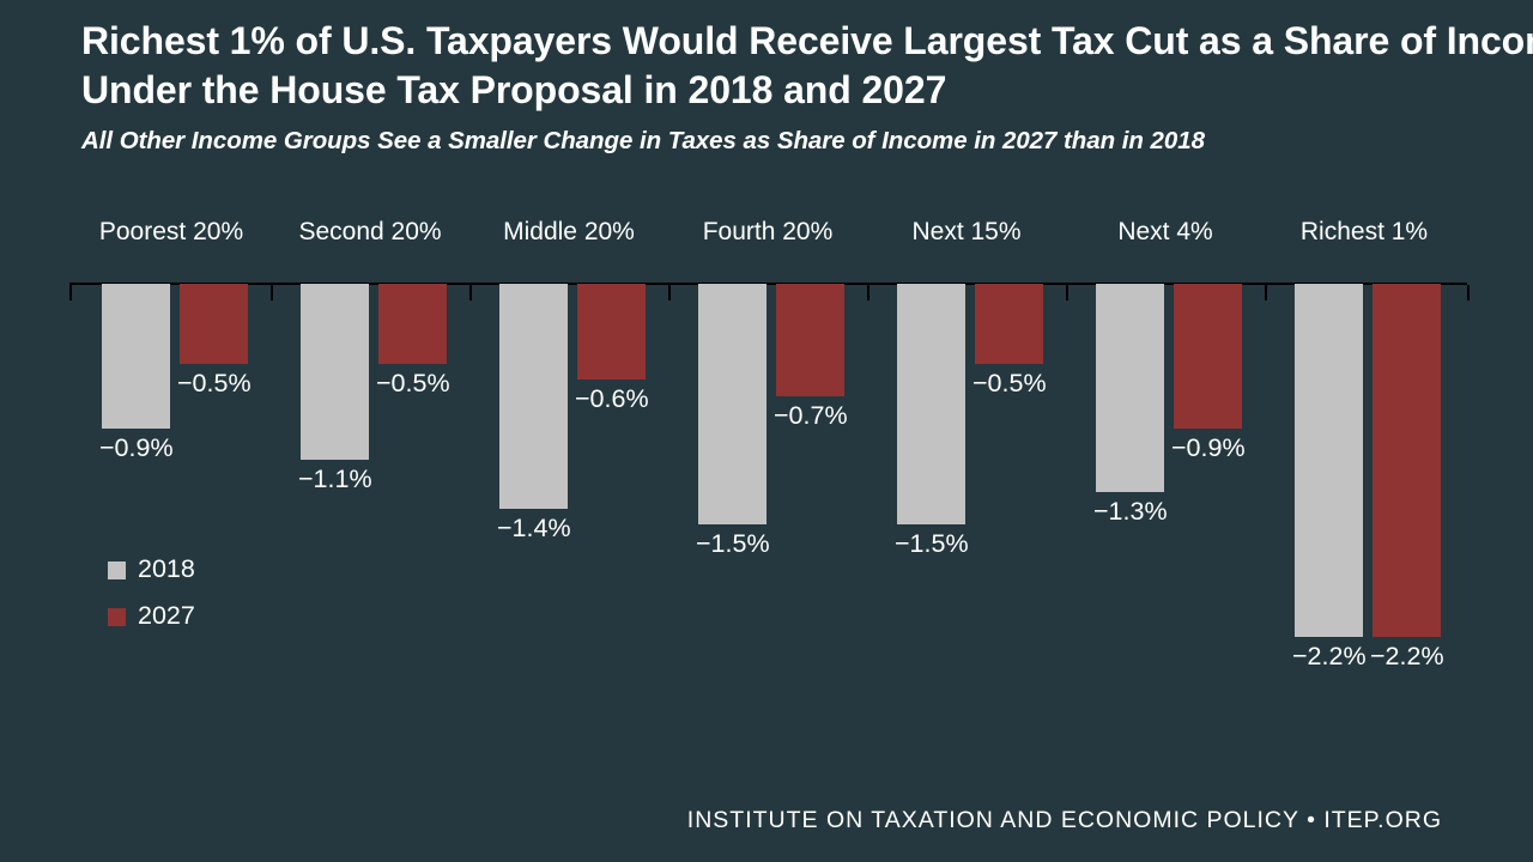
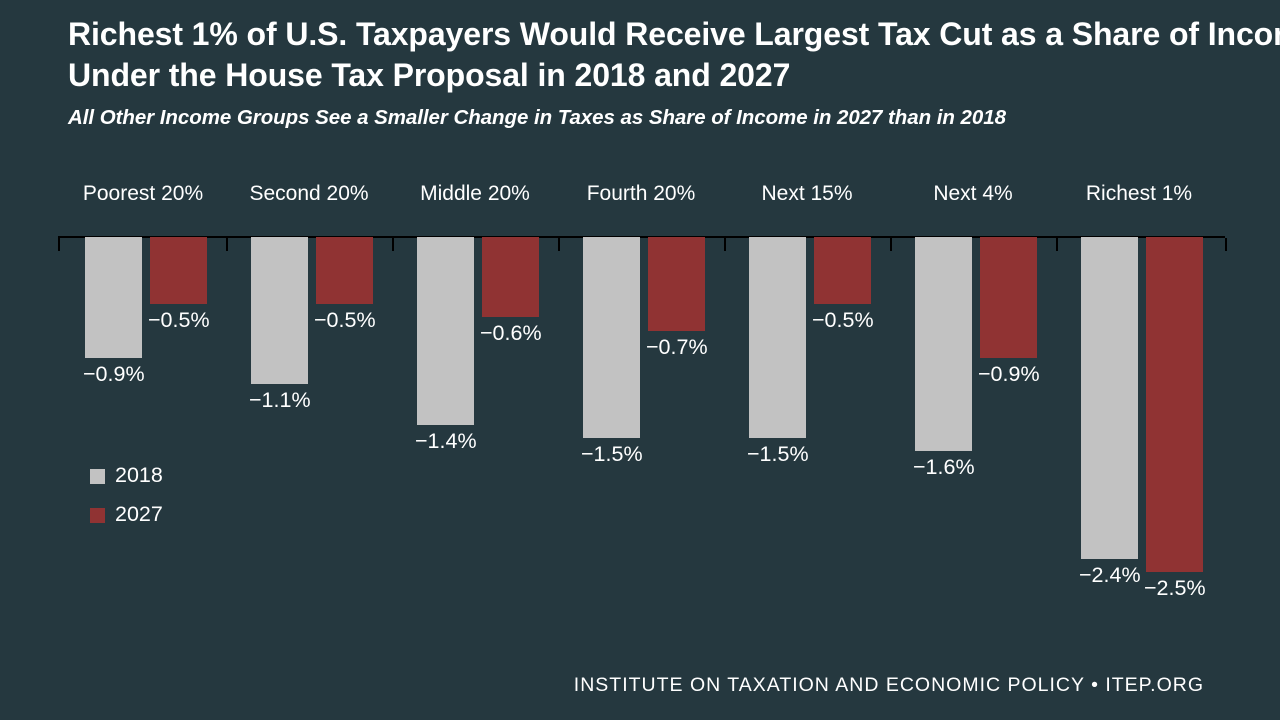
2018/Next 4%: −1.3% -> −1.6%
2018/Richest 1%: −2.2% -> −2.4%
2027/Richest 1%: −2.2% -> −2.5%
